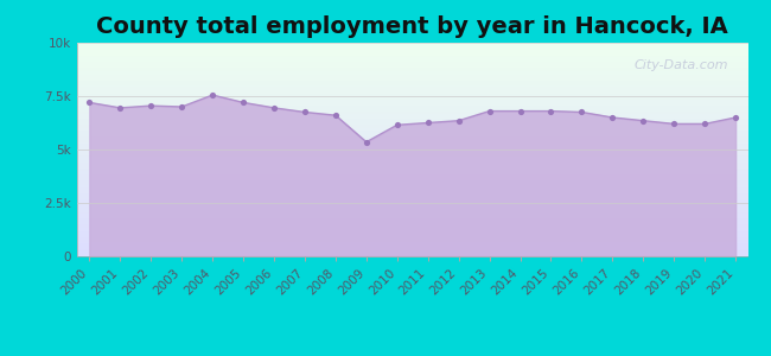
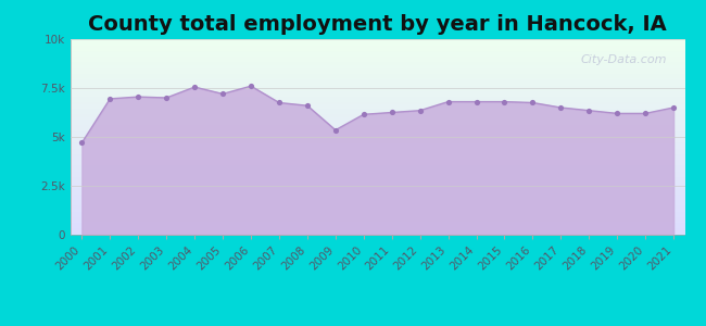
2000: 7.2k -> 4.7k
2006: 7.0k -> 7.6k
